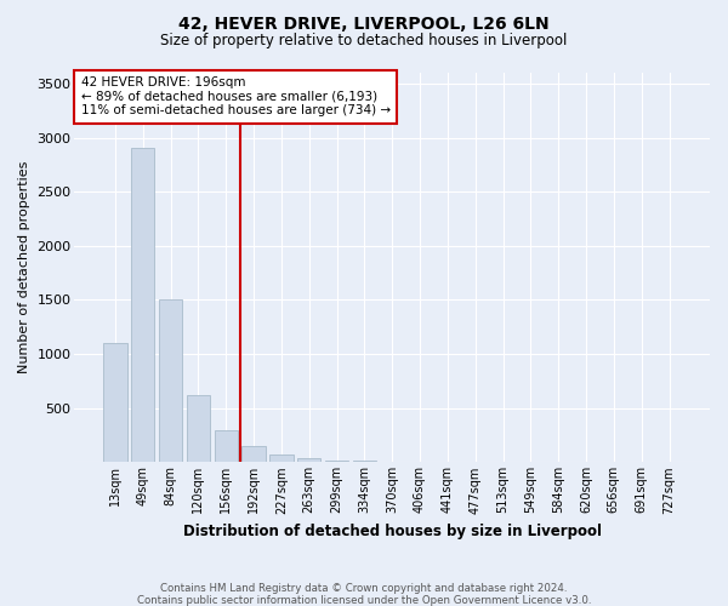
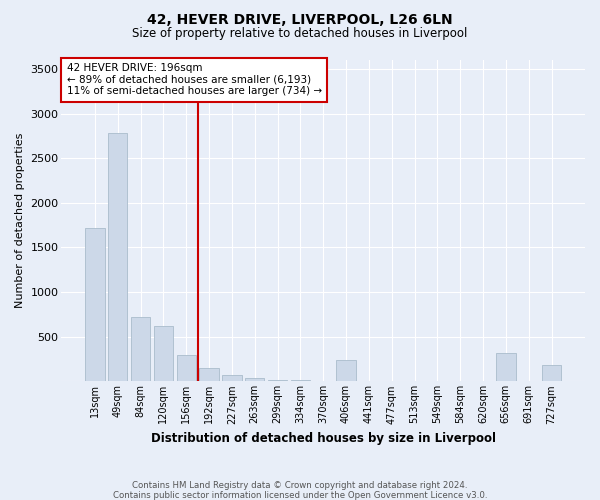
13sqm: 1100 -> 1720
49sqm: 2900 -> 2780
84sqm: 1500 -> 720
406sqm: 0 -> 240
656sqm: 0 -> 320
727sqm: 0 -> 180
